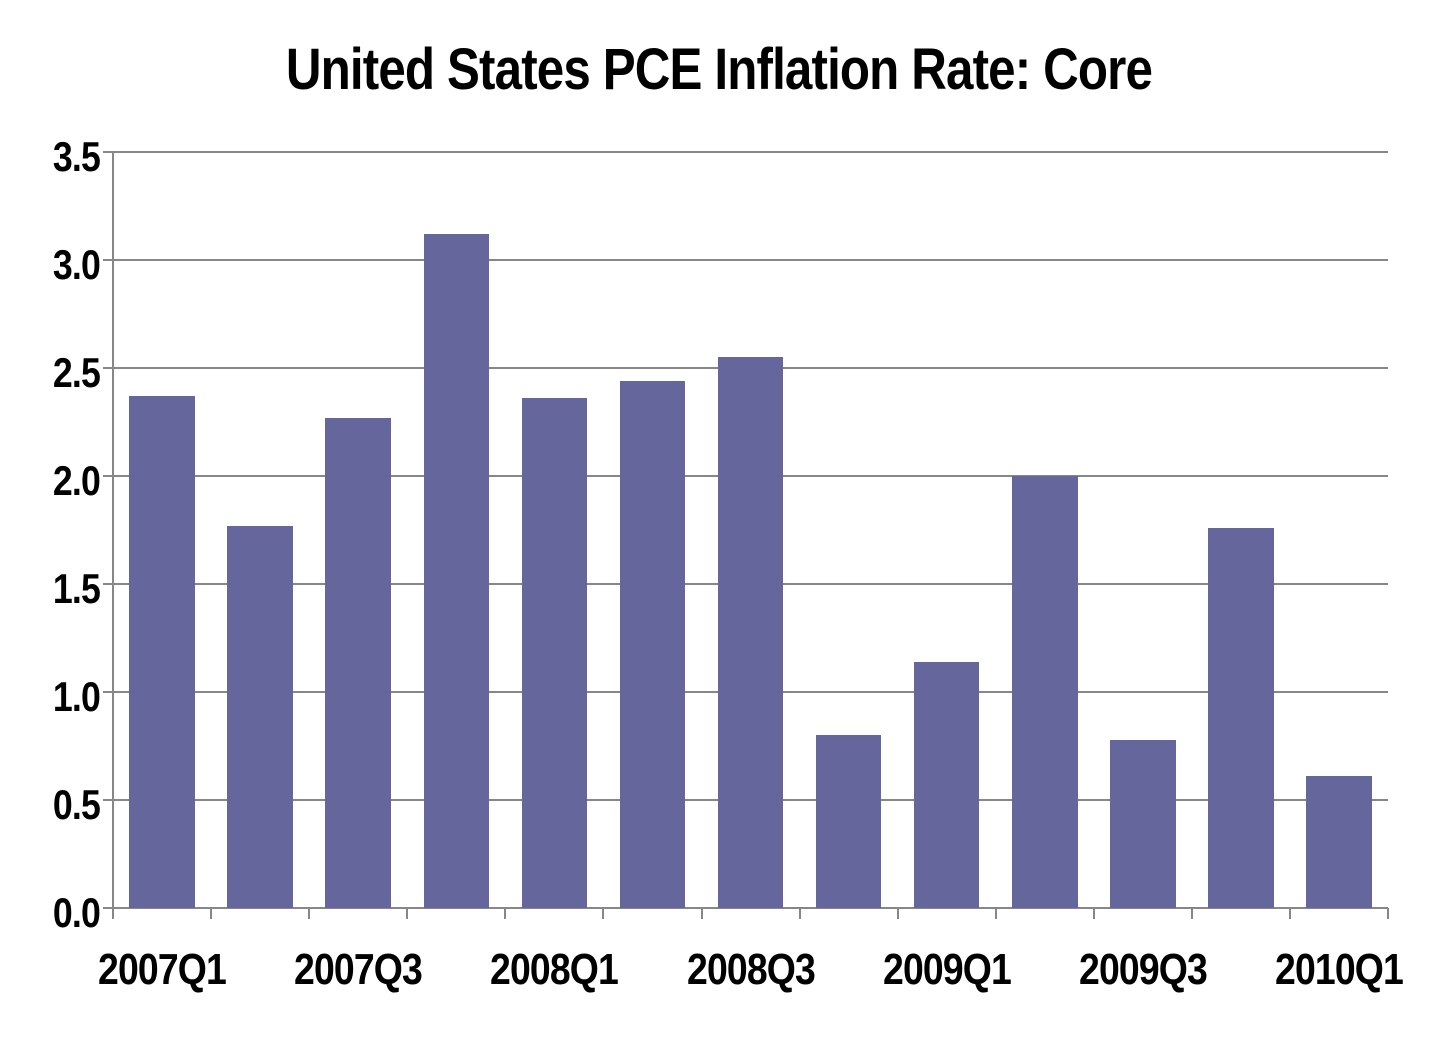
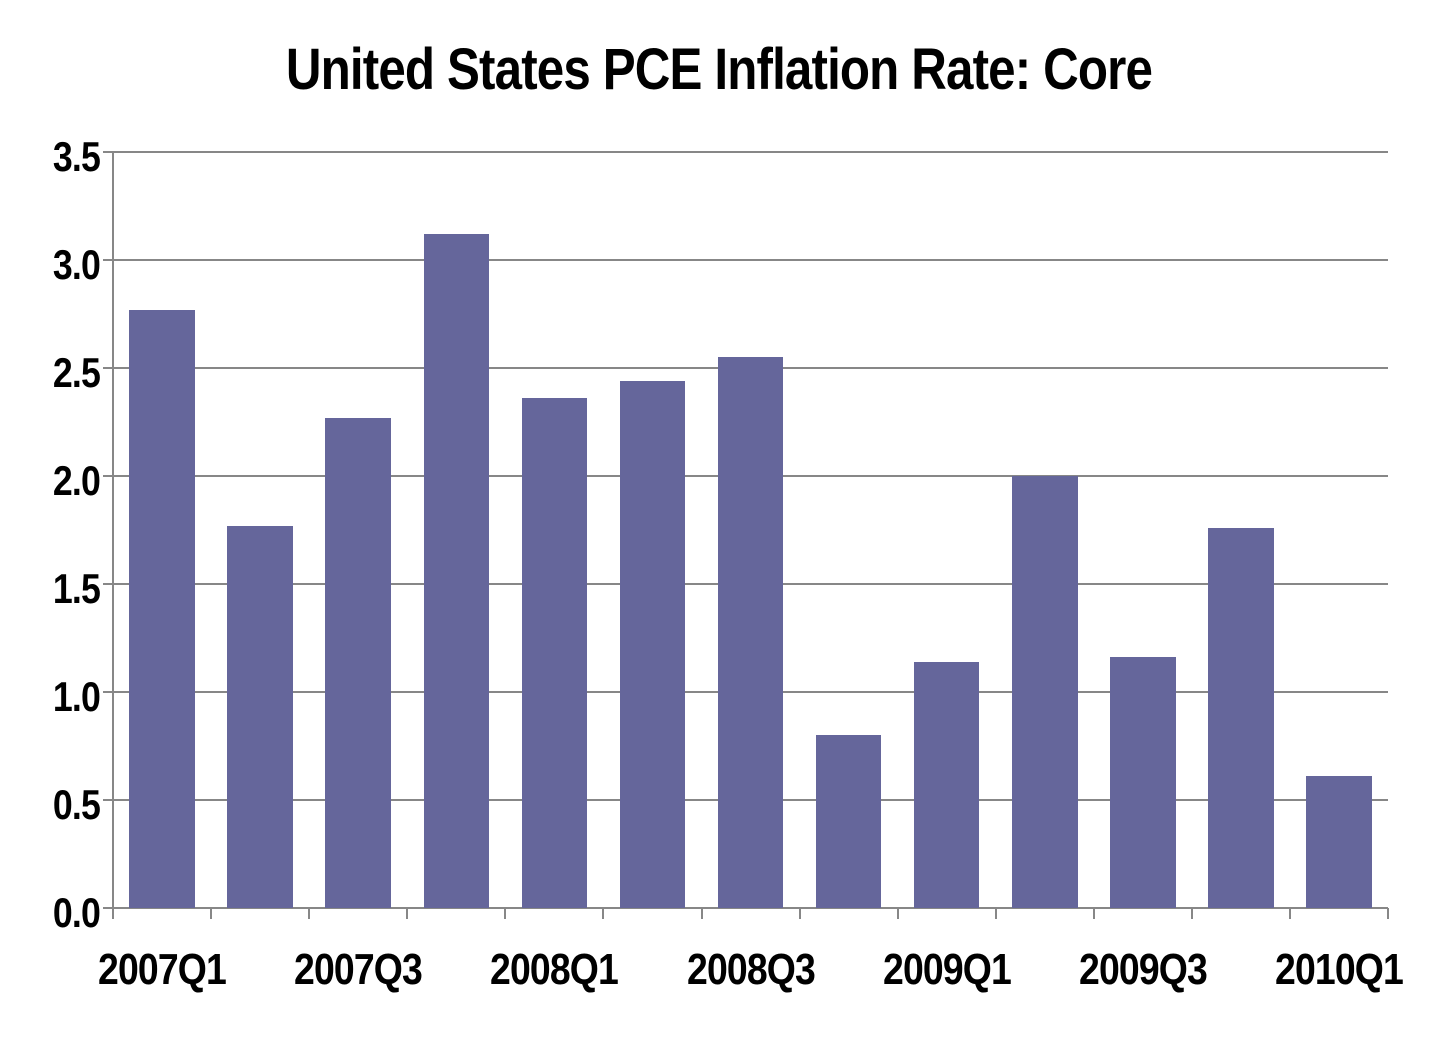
2007Q1: 2.37 -> 2.77
2009Q3: 0.78 -> 1.16
